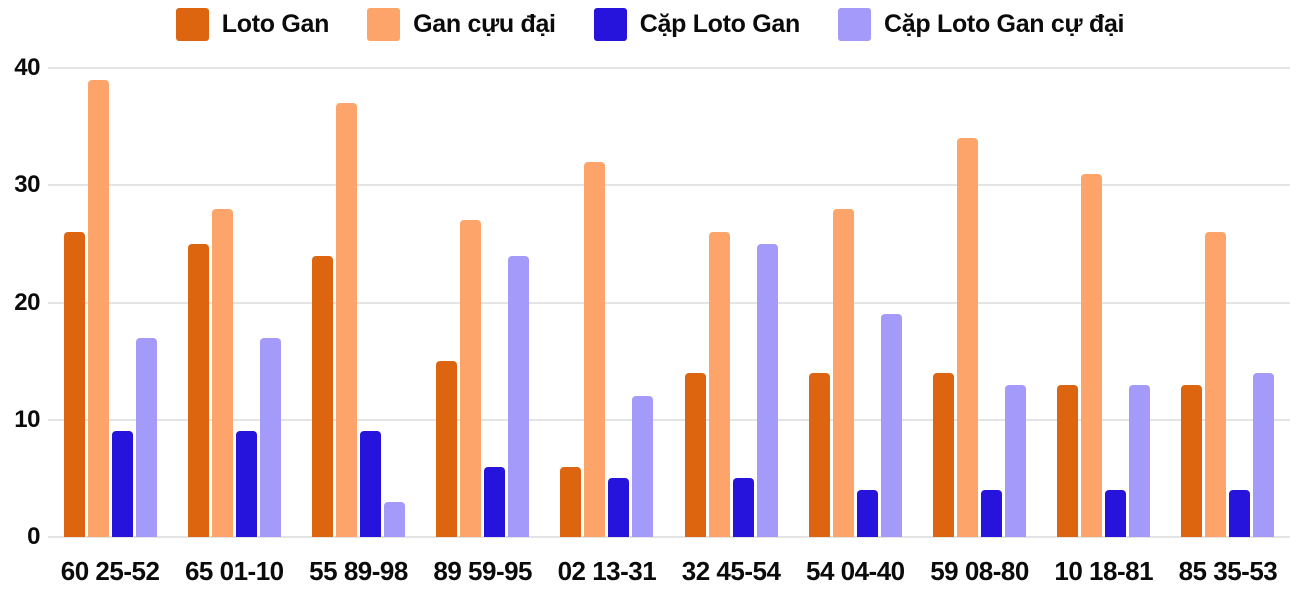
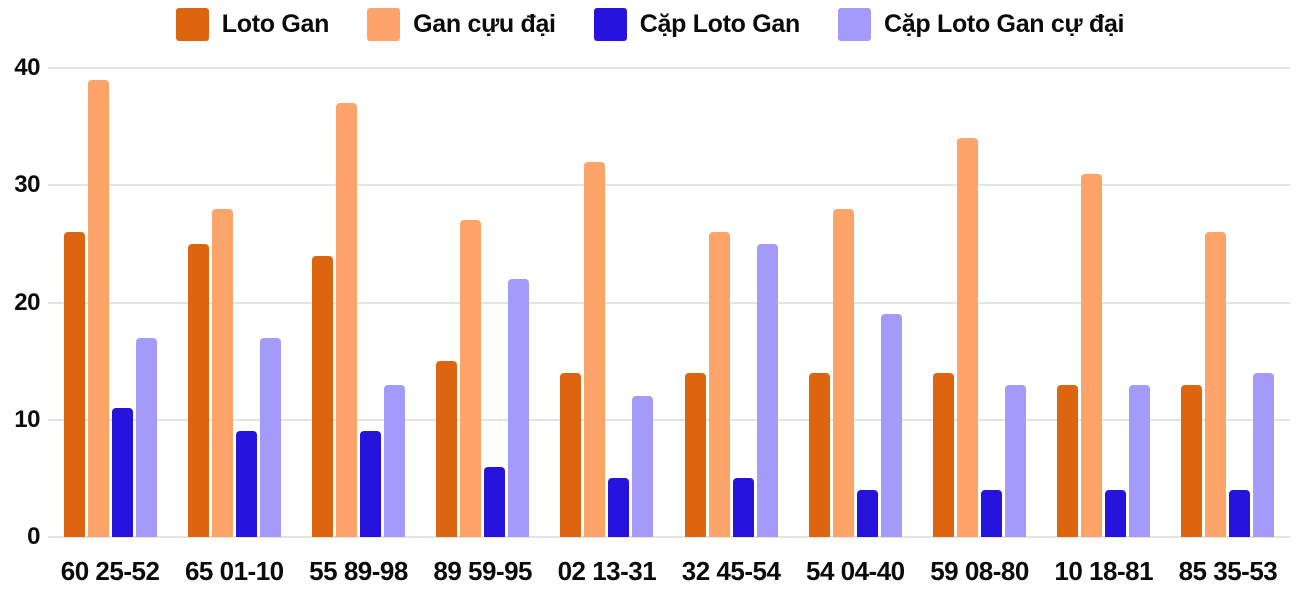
Cặp Loto Gan/60 25-52: 9 -> 11
Cặp Loto Gan cự đại/55 89-98: 3 -> 13
Cặp Loto Gan cự đại/89 59-95: 24 -> 22
Loto Gan/02 13-31: 6 -> 14
